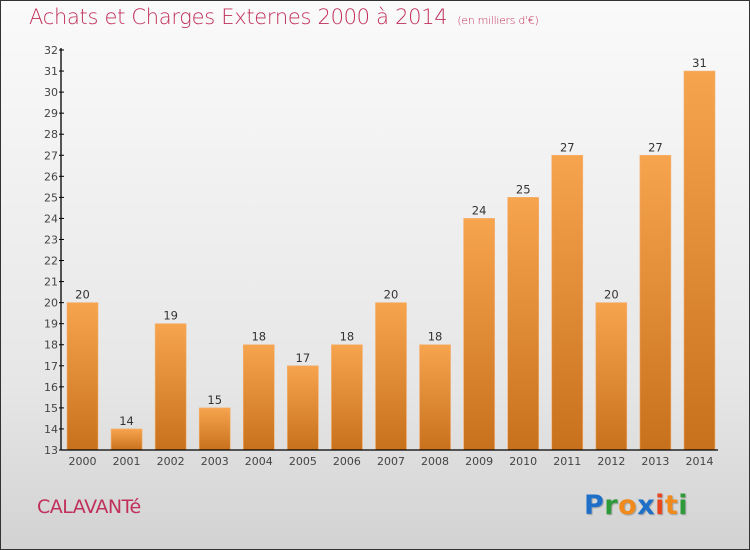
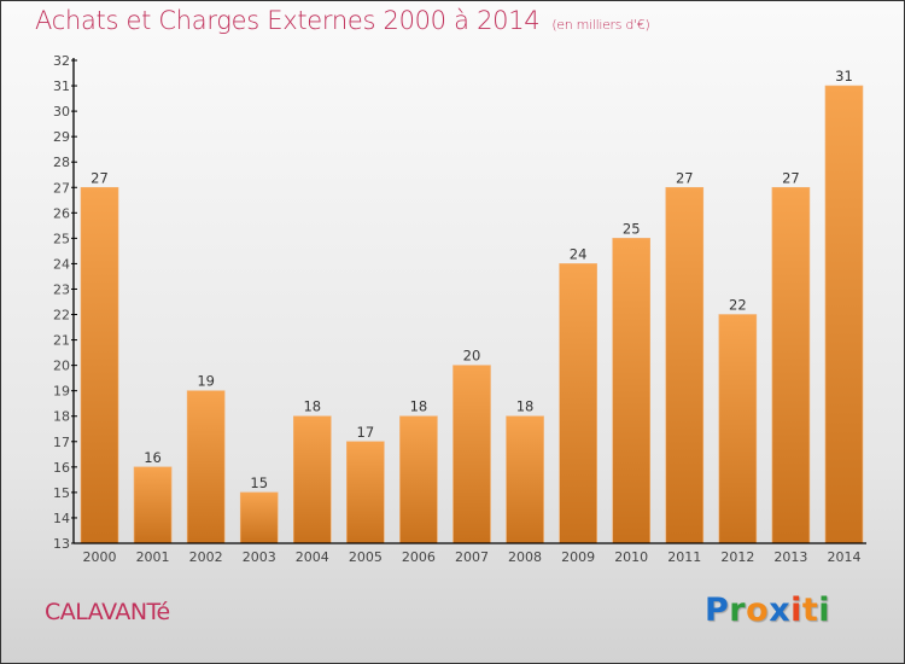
2000: 20 -> 27
2001: 14 -> 16
2012: 20 -> 22
